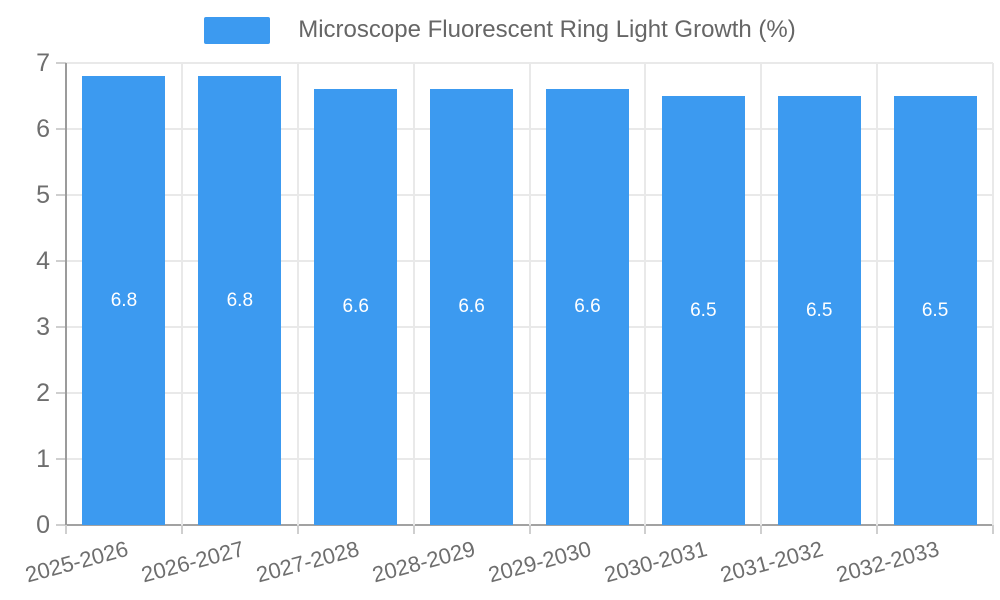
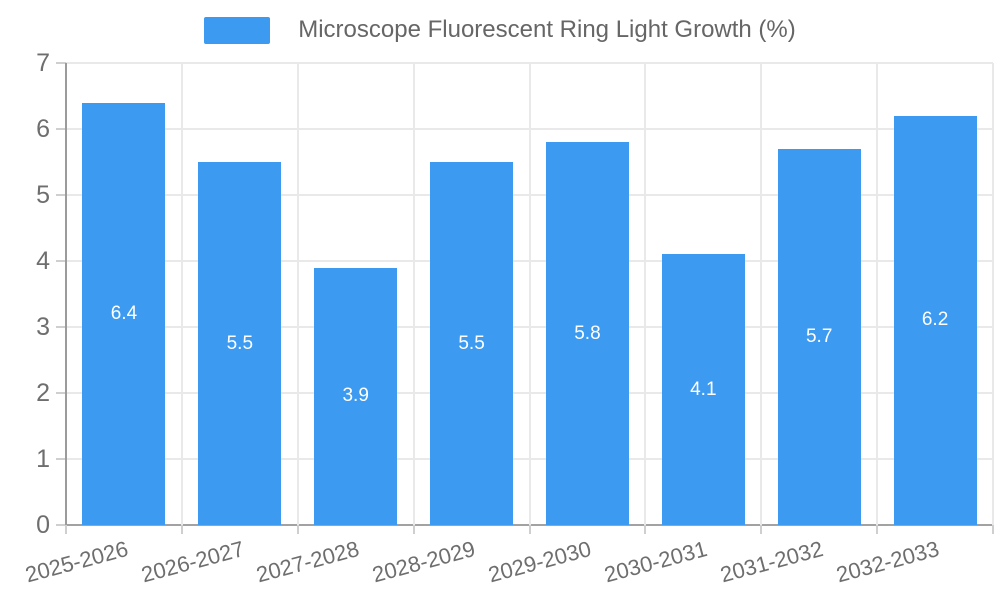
2025-2026: 6.8 -> 6.4
2026-2027: 6.8 -> 5.5
2027-2028: 6.6 -> 3.9
2028-2029: 6.6 -> 5.5
2029-2030: 6.6 -> 5.8
2030-2031: 6.5 -> 4.1
2031-2032: 6.5 -> 5.7
2032-2033: 6.5 -> 6.2
